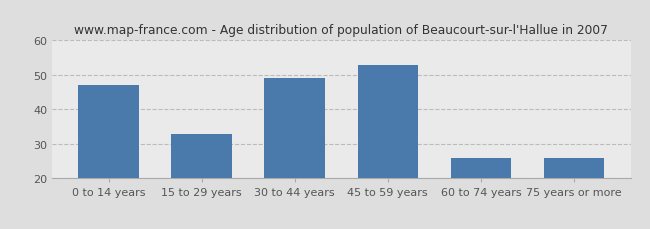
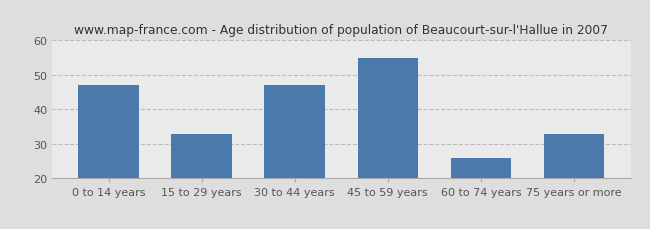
30 to 44 years: 49 -> 47
45 to 59 years: 53 -> 55
75 years or more: 26 -> 33
